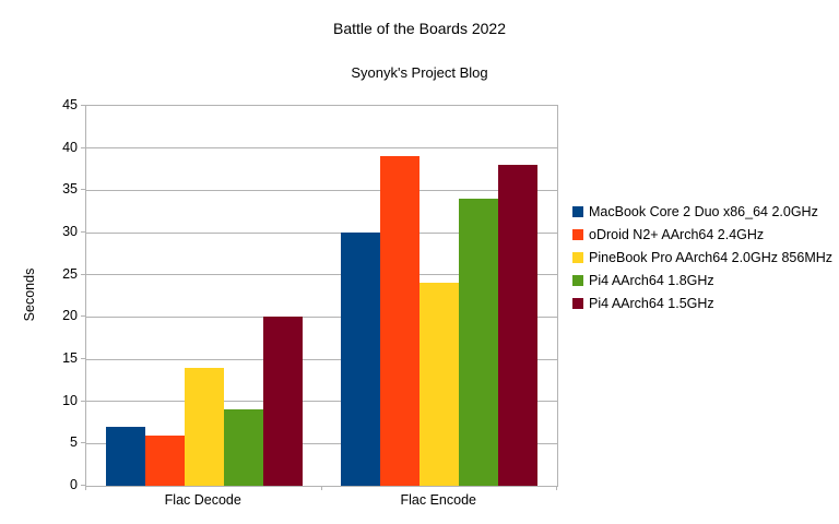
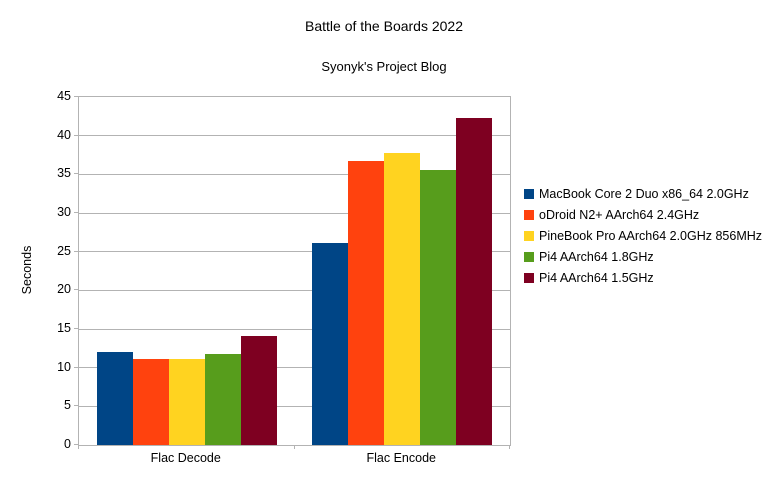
MacBook Core 2 Duo x86_64 2.0GHz/Flac Decode: 7 -> 12
oDroid N2+ AArch64 2.4GHz/Flac Decode: 6 -> 11
PineBook Pro AArch64 2.0GHz 856MHz/Flac Decode: 14 -> 11
Pi4 AArch64 1.8GHz/Flac Decode: 9 -> 12
Pi4 AArch64 1.5GHz/Flac Decode: 20 -> 14
MacBook Core 2 Duo x86_64 2.0GHz/Flac Encode: 30 -> 26
oDroid N2+ AArch64 2.4GHz/Flac Encode: 39 -> 37
PineBook Pro AArch64 2.0GHz 856MHz/Flac Encode: 24 -> 38
Pi4 AArch64 1.8GHz/Flac Encode: 34 -> 36
Pi4 AArch64 1.5GHz/Flac Encode: 38 -> 42
